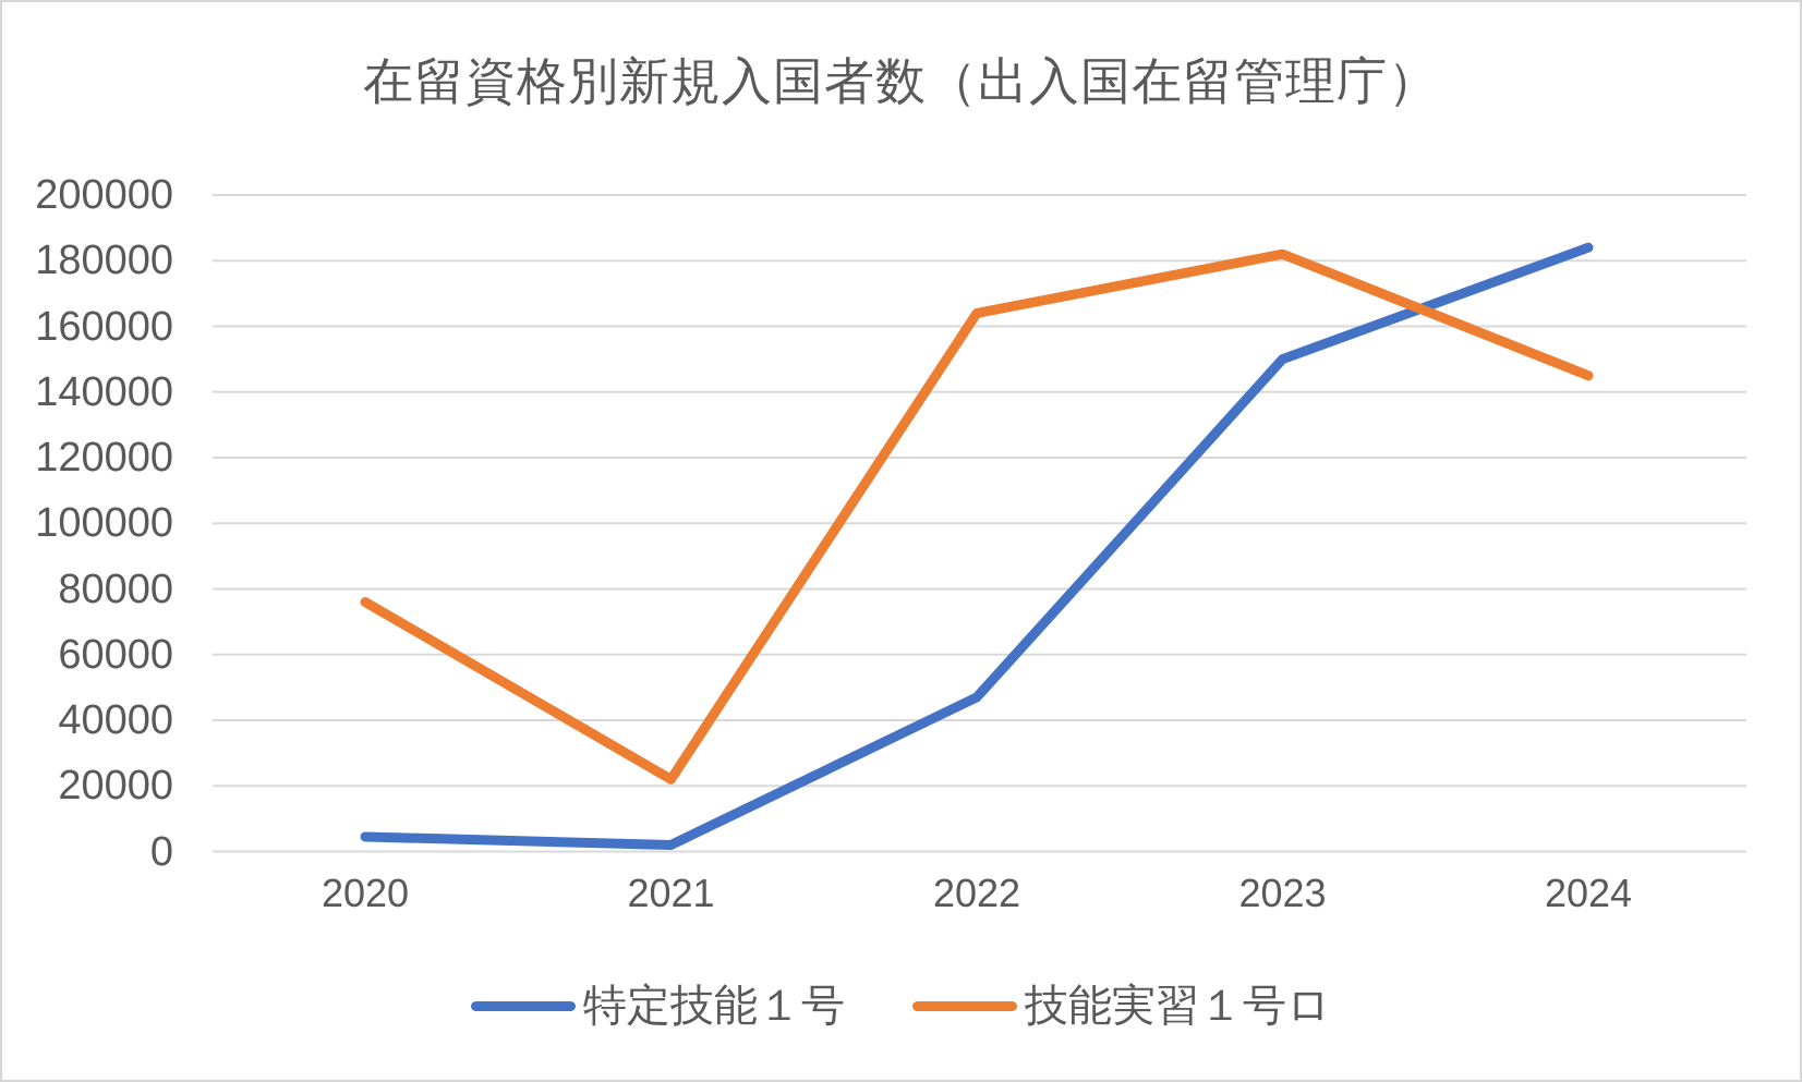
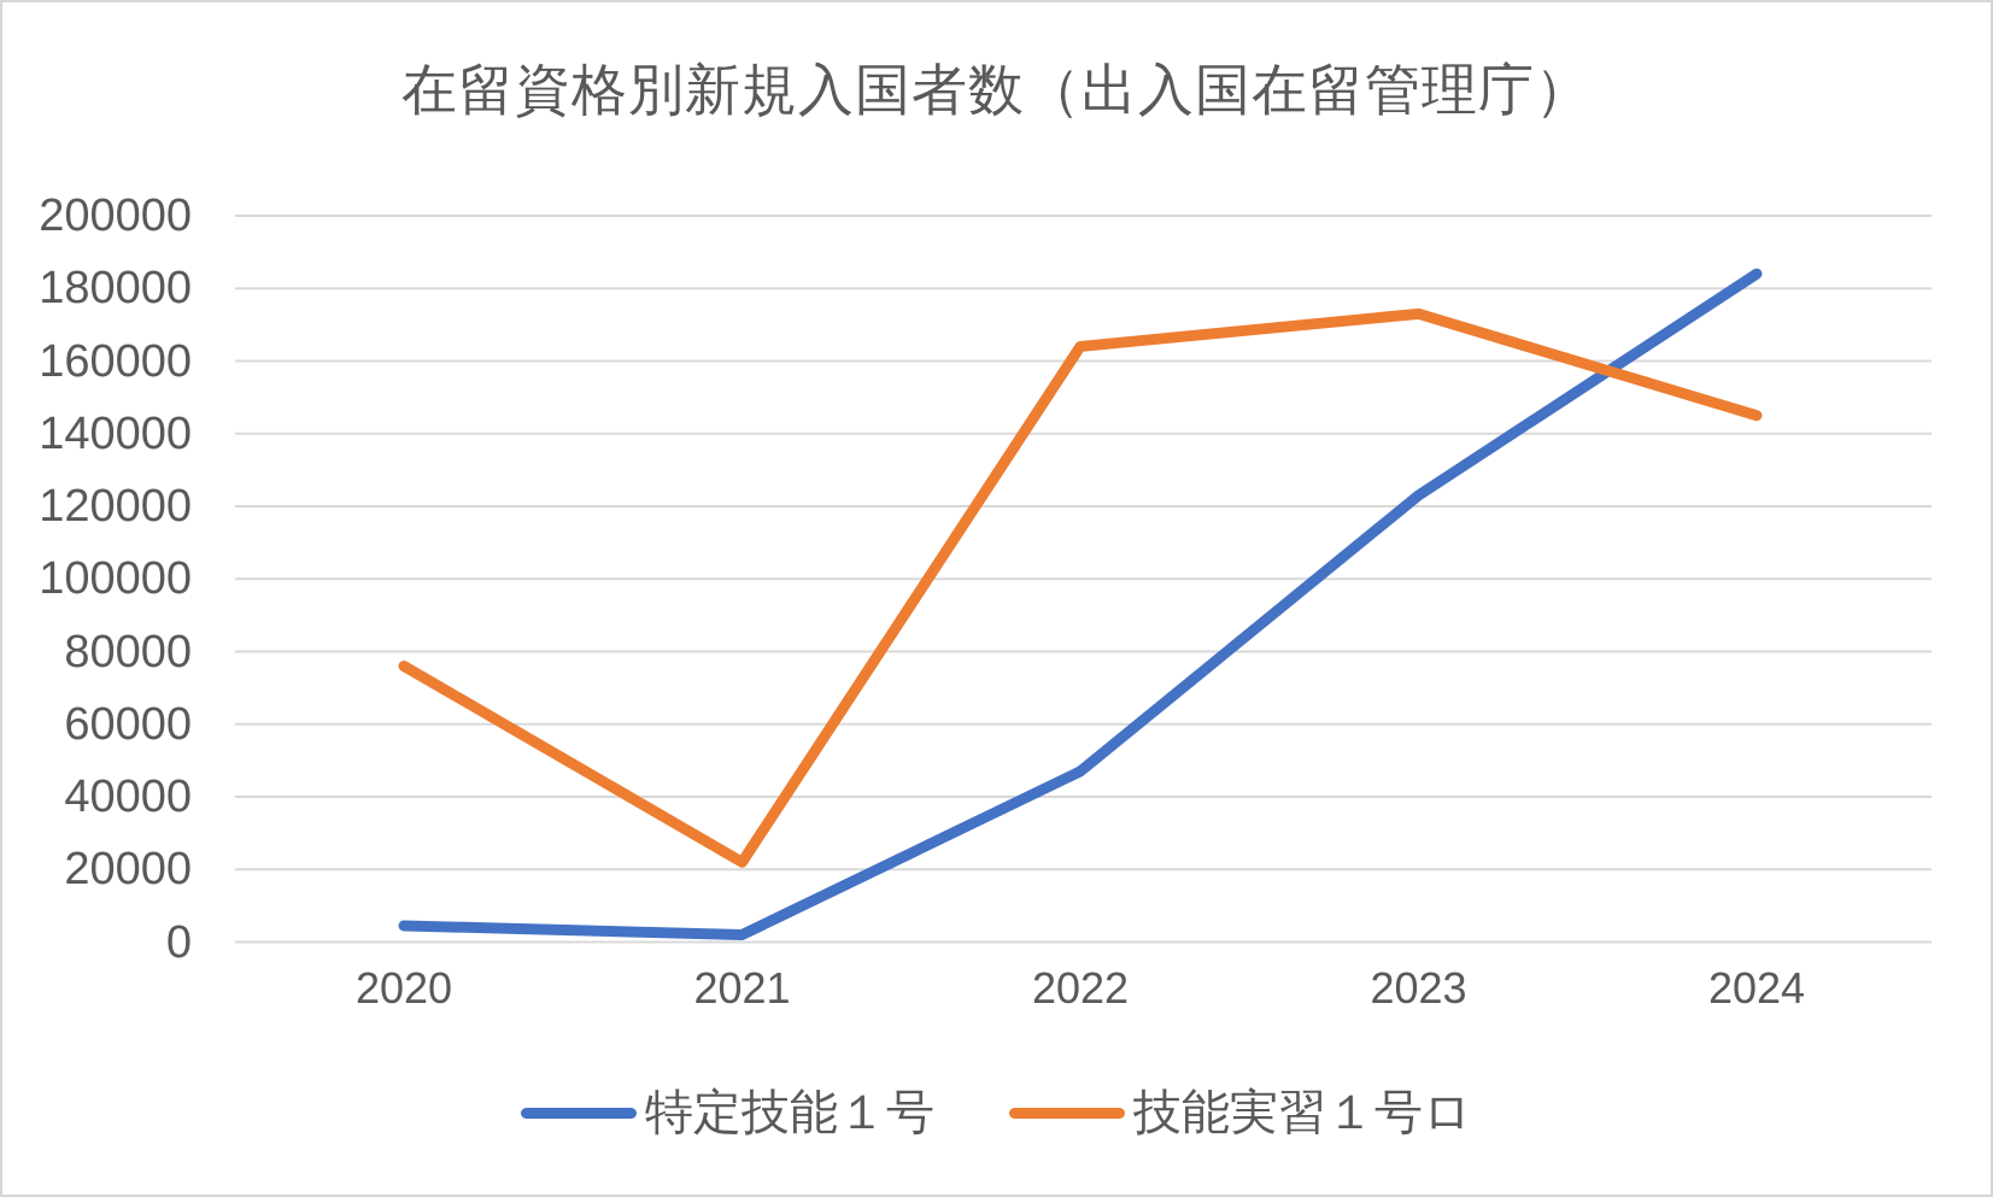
特定技能１号/2023: 150000 -> 123000
技能実習１号ロ/2023: 182000 -> 173000
